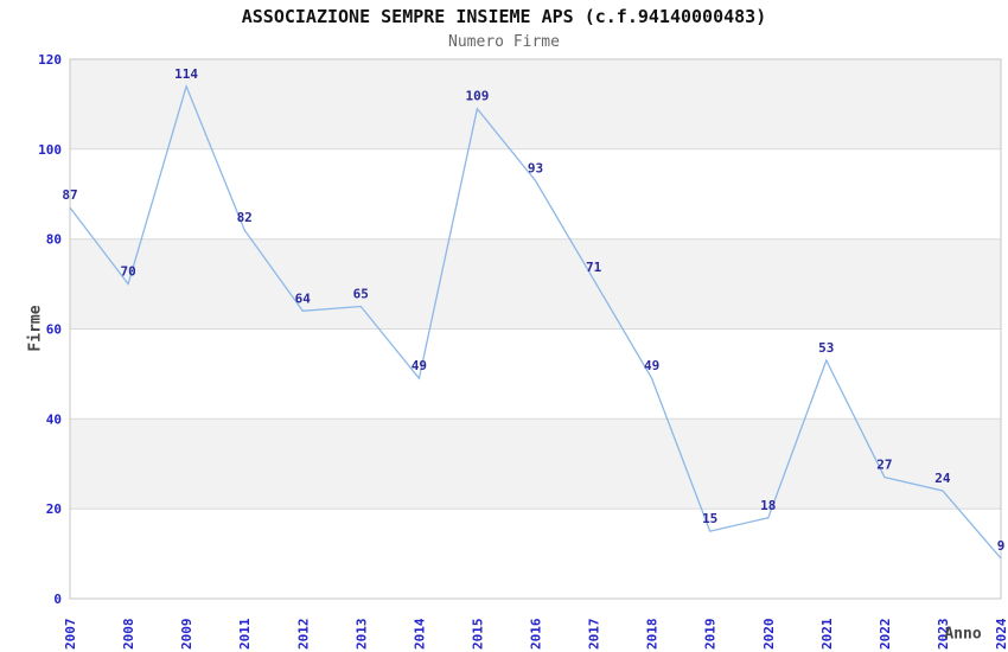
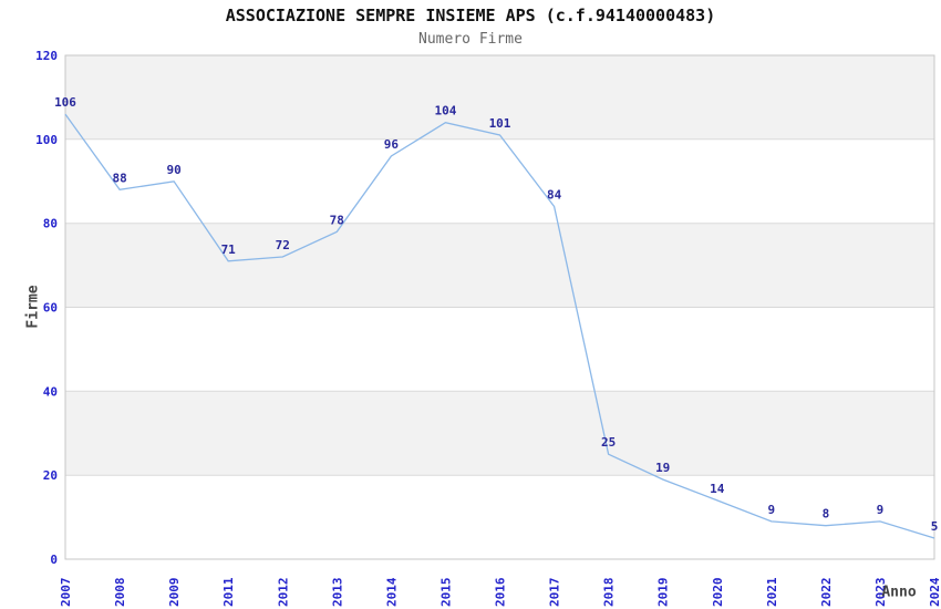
2007: 87 -> 106
2008: 70 -> 88
2009: 114 -> 90
2011: 82 -> 71
2012: 64 -> 72
2013: 65 -> 78
2014: 49 -> 96
2015: 109 -> 104
2016: 93 -> 101
2017: 71 -> 84
2018: 49 -> 25
2019: 15 -> 19
2020: 18 -> 14
2021: 53 -> 9
2022: 27 -> 8
2023: 24 -> 9
2024: 9 -> 5
